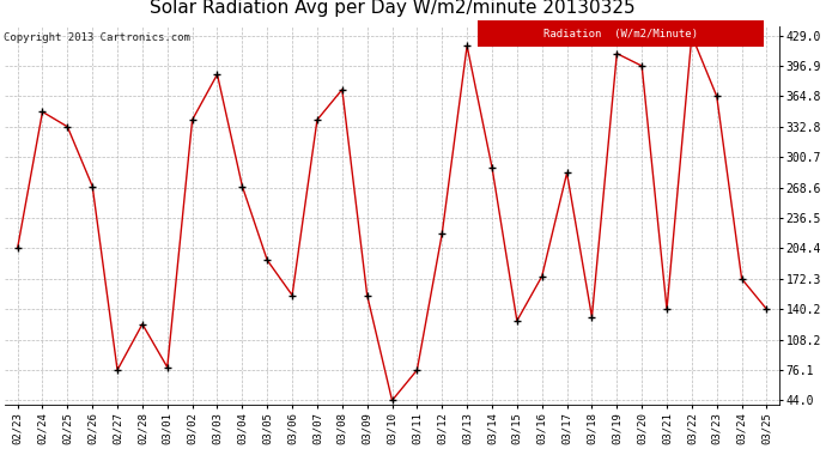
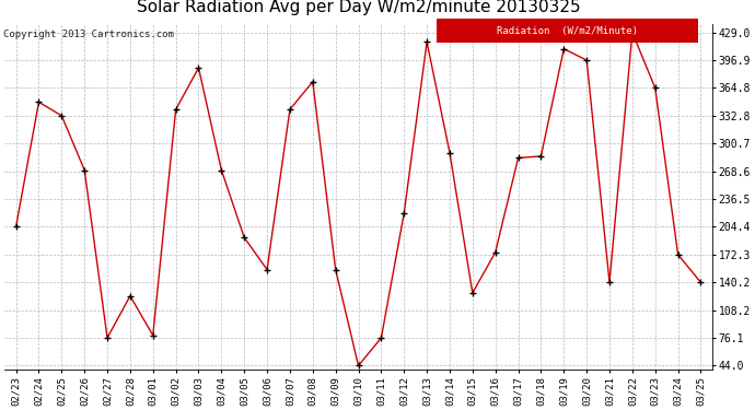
03/18: 132 -> 286
